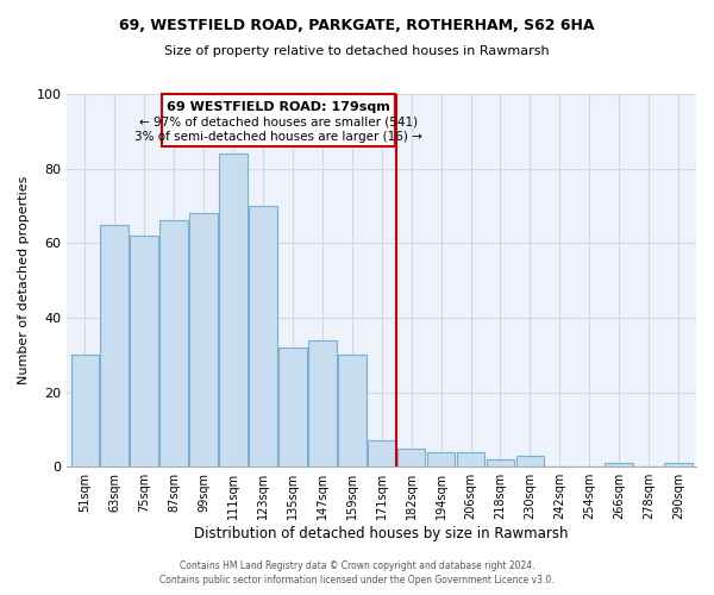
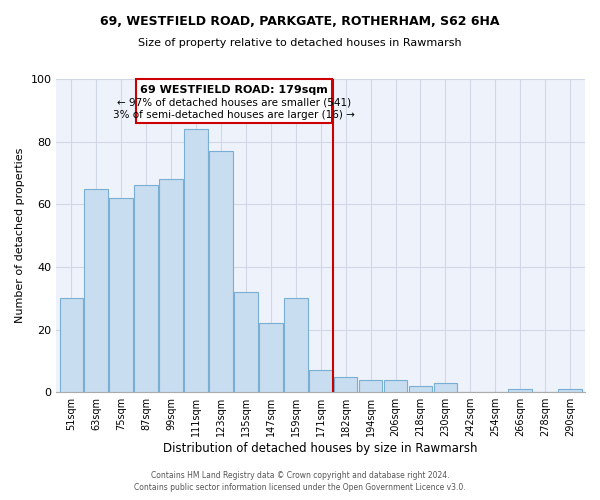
123sqm: 70 -> 77
147sqm: 34 -> 22
